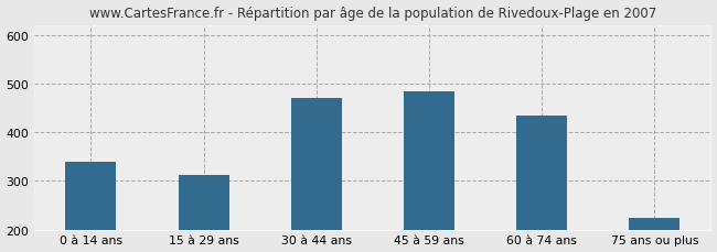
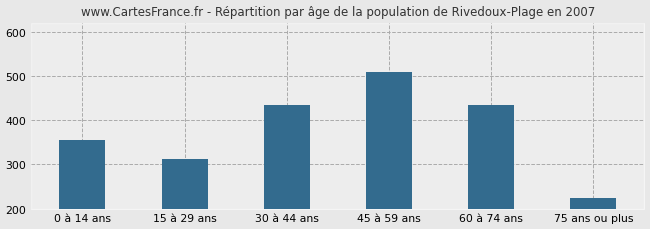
0 à 14 ans: 340 -> 355
30 à 44 ans: 470 -> 435
45 à 59 ans: 485 -> 508
